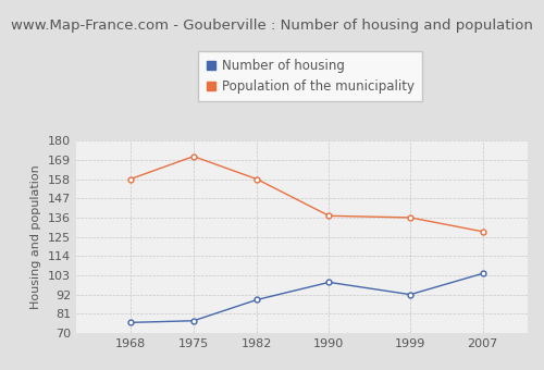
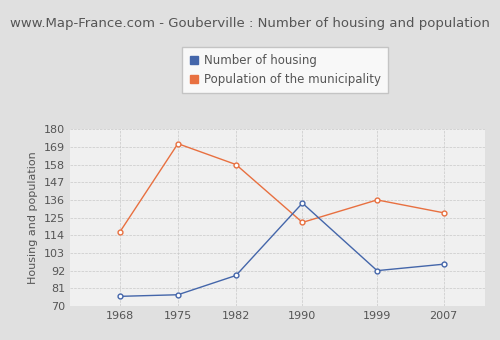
Population of the municipality/1968: 158 -> 116
Number of housing/1990: 99 -> 134
Population of the municipality/1990: 137 -> 122
Number of housing/2007: 104 -> 96
